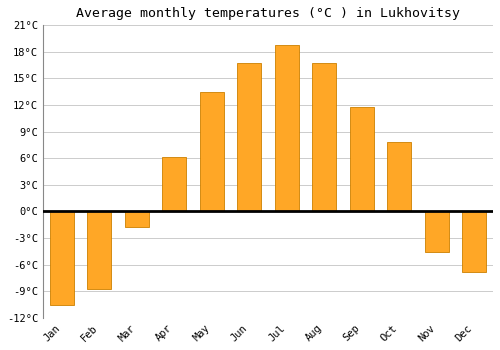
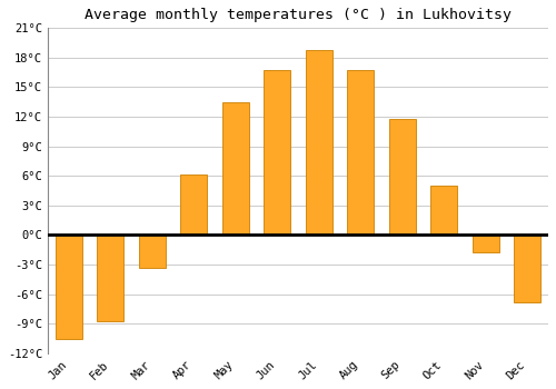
Mar: -1.8°C -> -3.3°C
Oct: 7.8°C -> 5.0°C
Nov: -4.6°C -> -1.7°C
